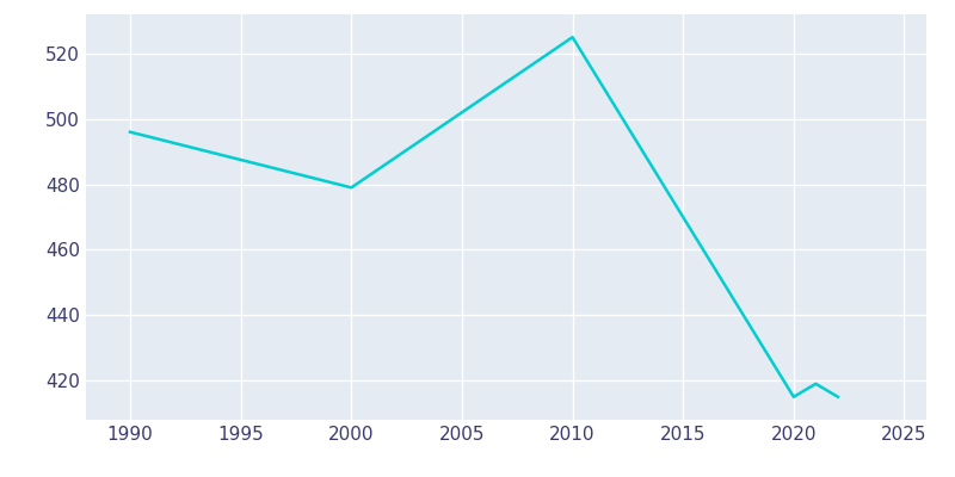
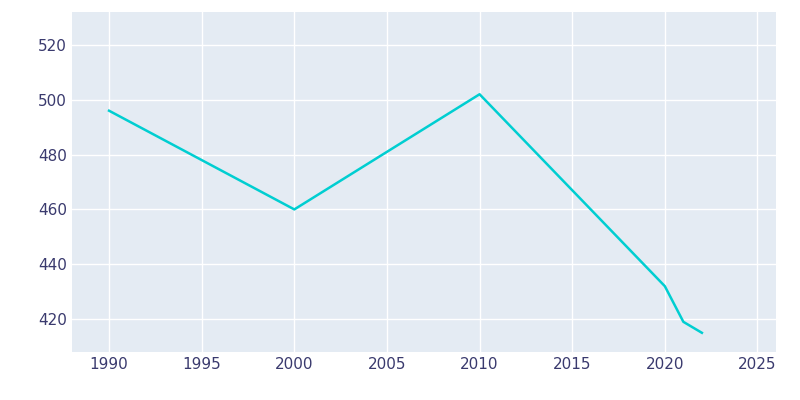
2000: 479 -> 460
2010: 525 -> 502
2020: 415 -> 432
